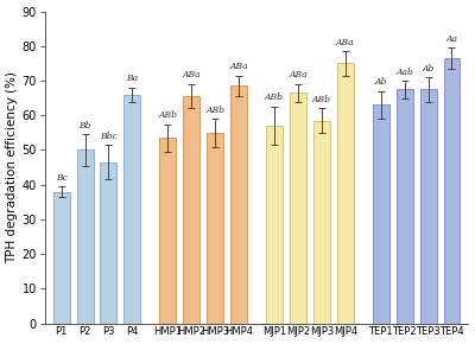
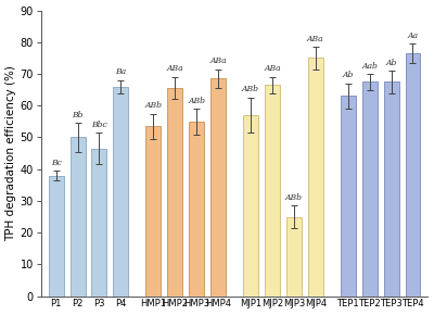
MJP3: 58.5 -> 25.0
